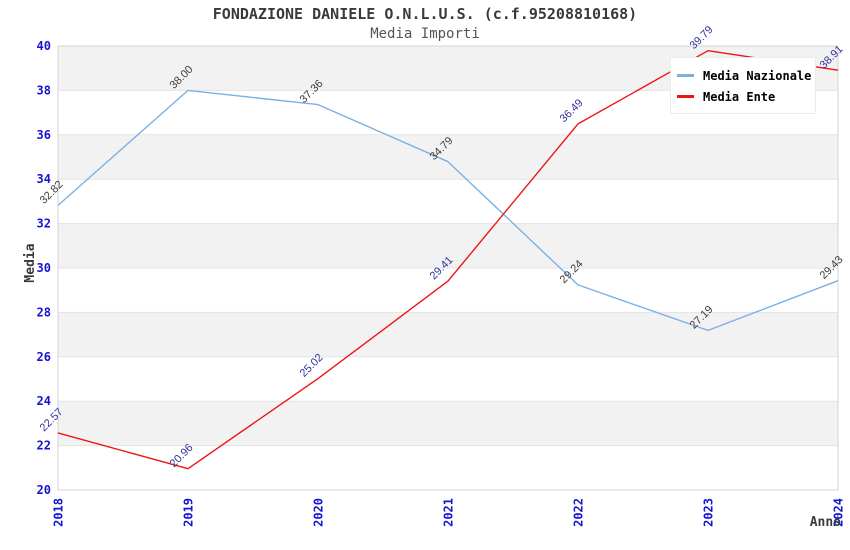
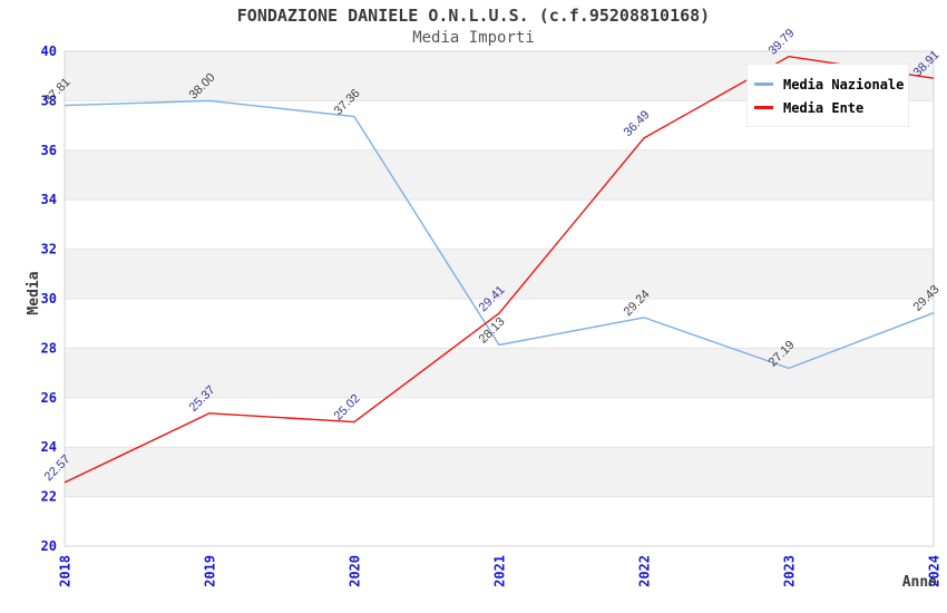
Media Nazionale/2018: 32.82 -> 37.81
Media Ente/2019: 20.96 -> 25.37
Media Nazionale/2021: 34.79 -> 28.13
